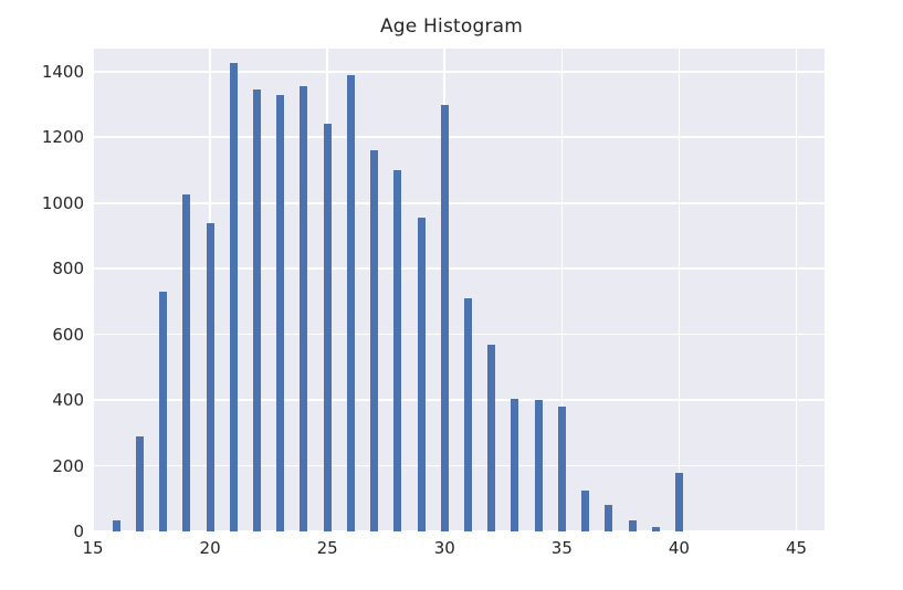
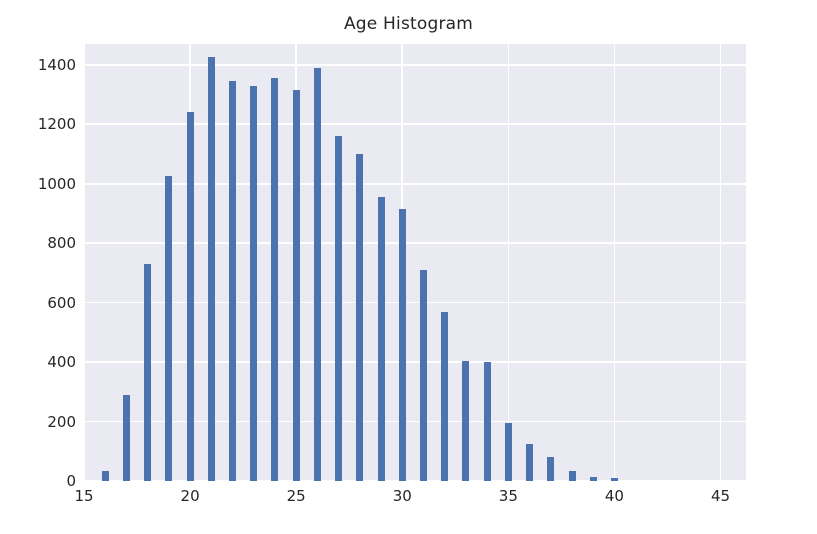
20: 940 -> 1240
25: 1240 -> 1320
30: 1300 -> 920
35: 380 -> 200
40: 180 -> 10
